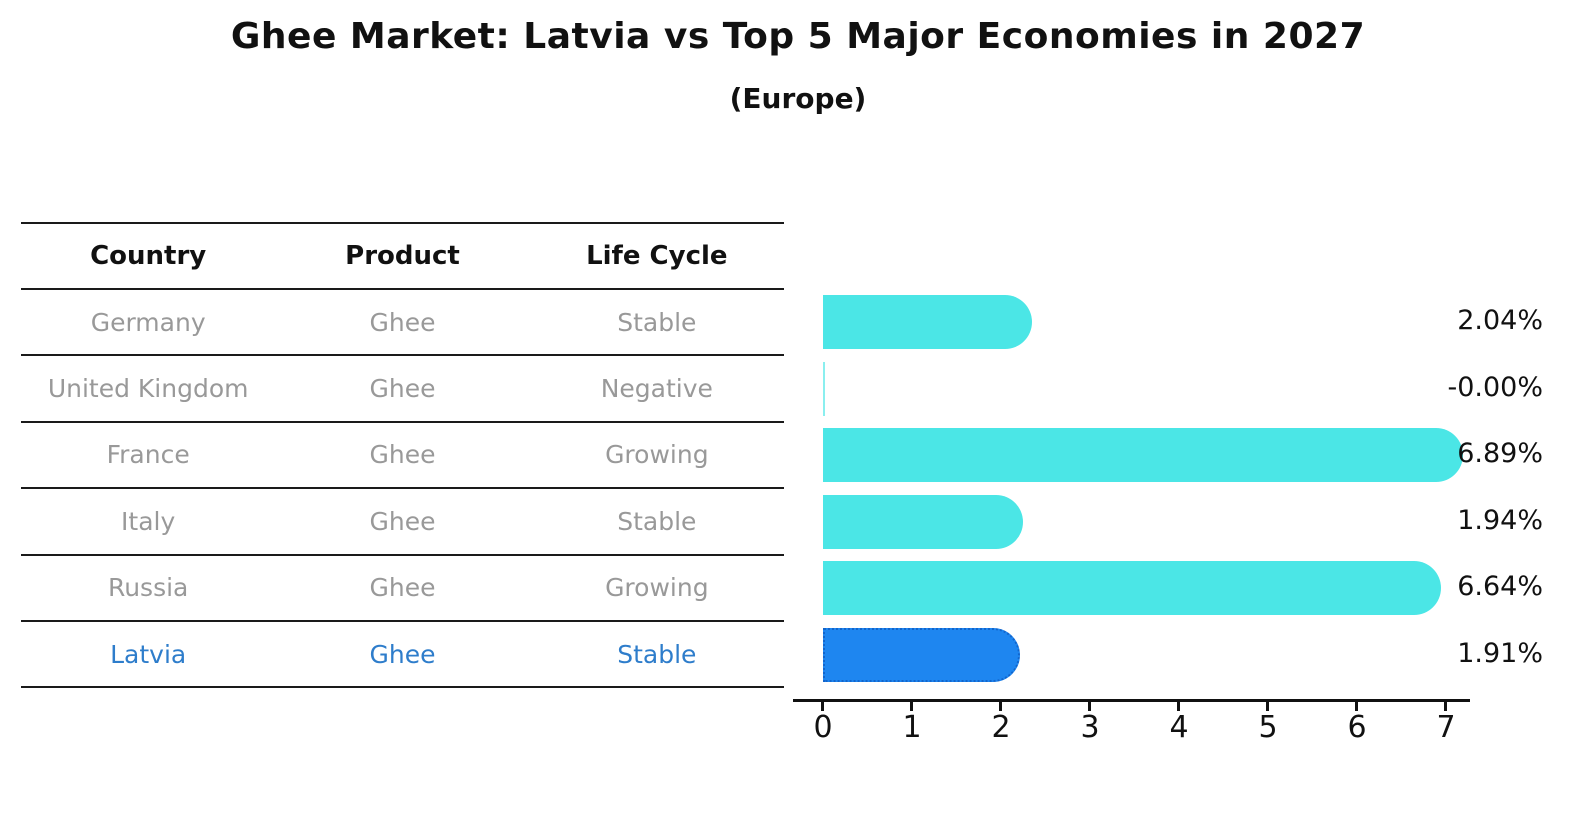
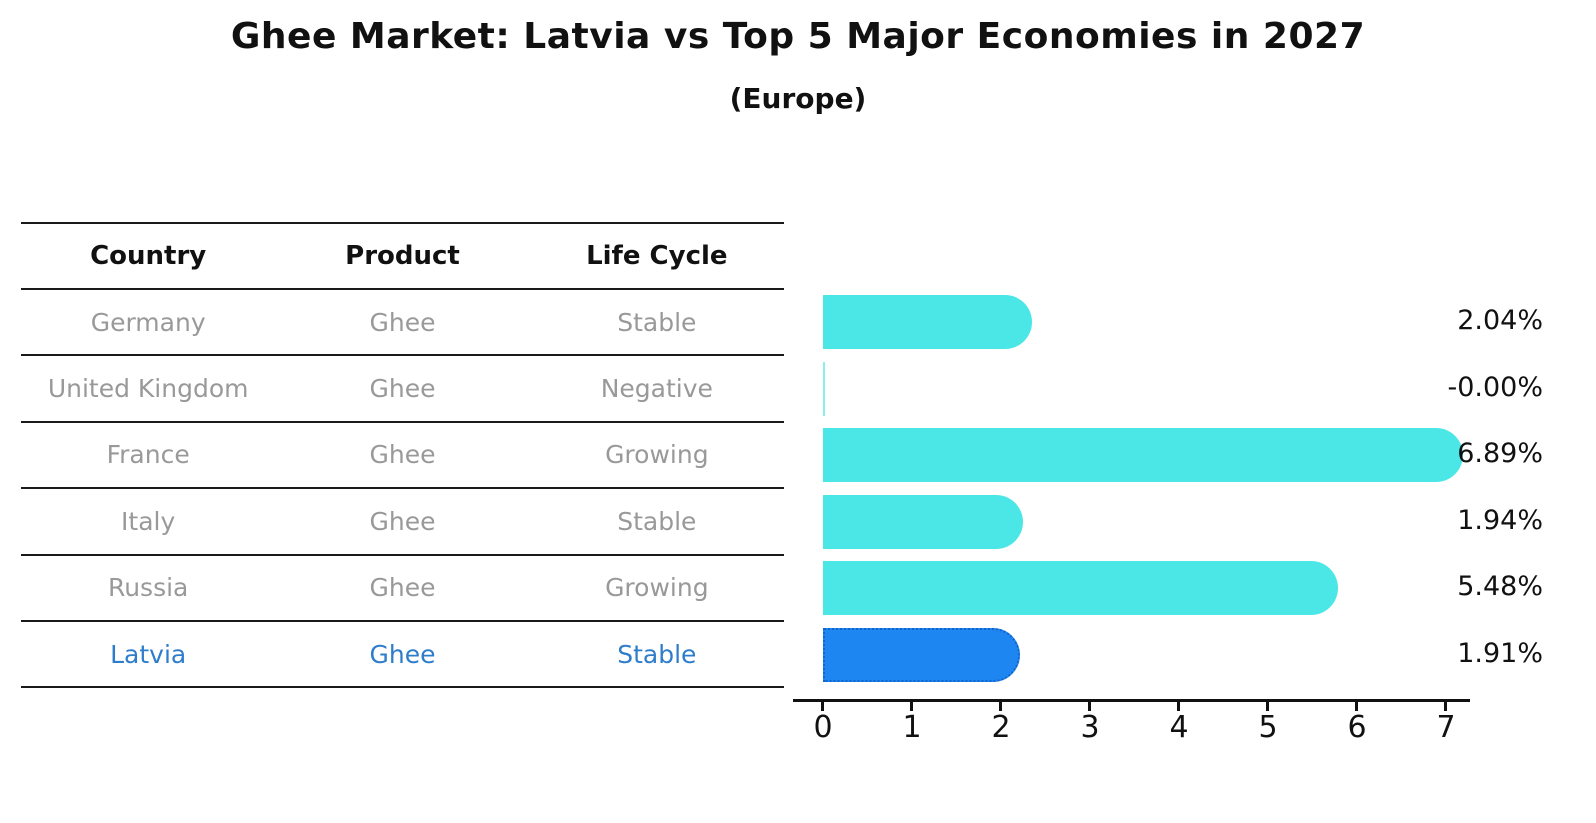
Russia: 6.64% -> 5.48%
